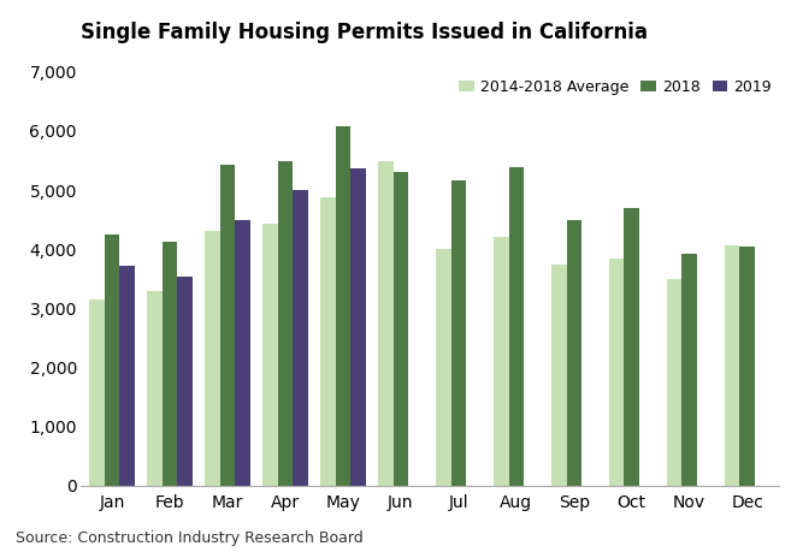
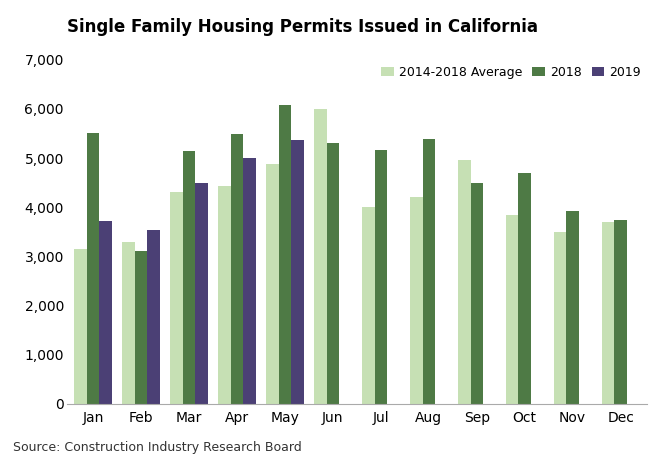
2018/Jan: 4,250 -> 5,500
2018/Feb: 4,130 -> 3,100
2018/Mar: 5,420 -> 5,150
2014-2018 Average/Jun: 5,480 -> 6,000
2014-2018 Average/Sep: 3,730 -> 4,950
2014-2018 Average/Dec: 4,060 -> 3,700
2018/Dec: 4,050 -> 3,750
